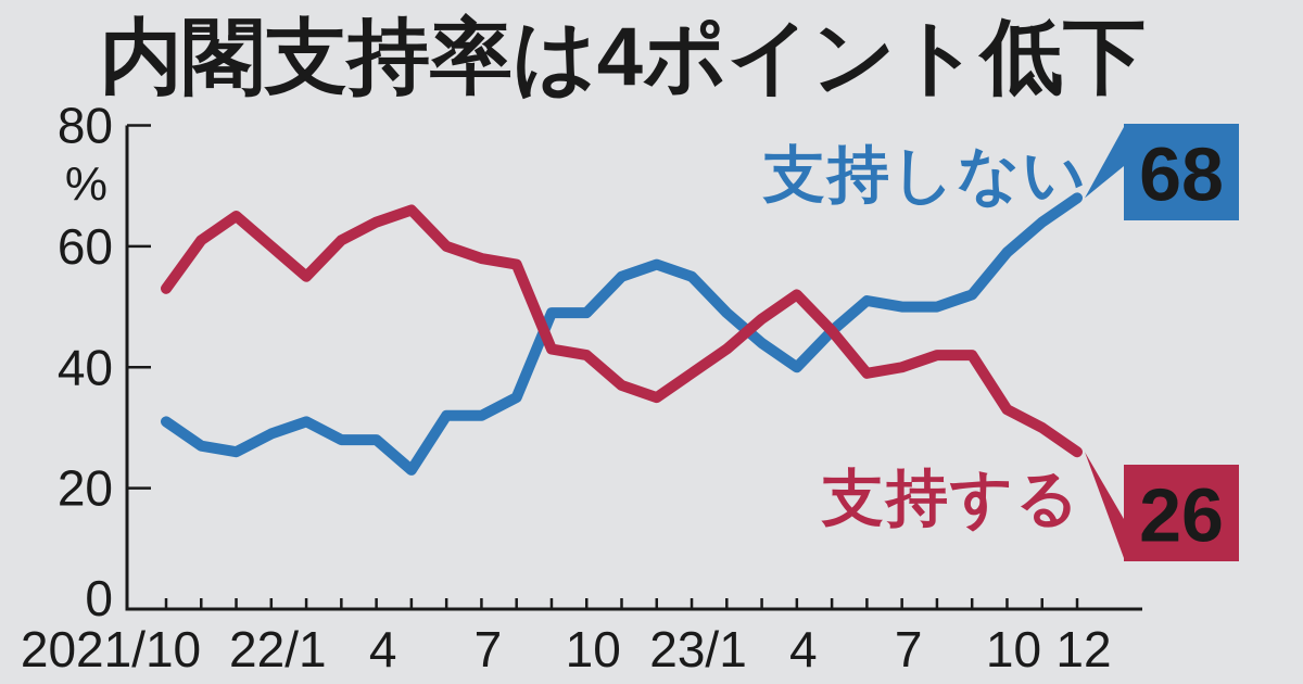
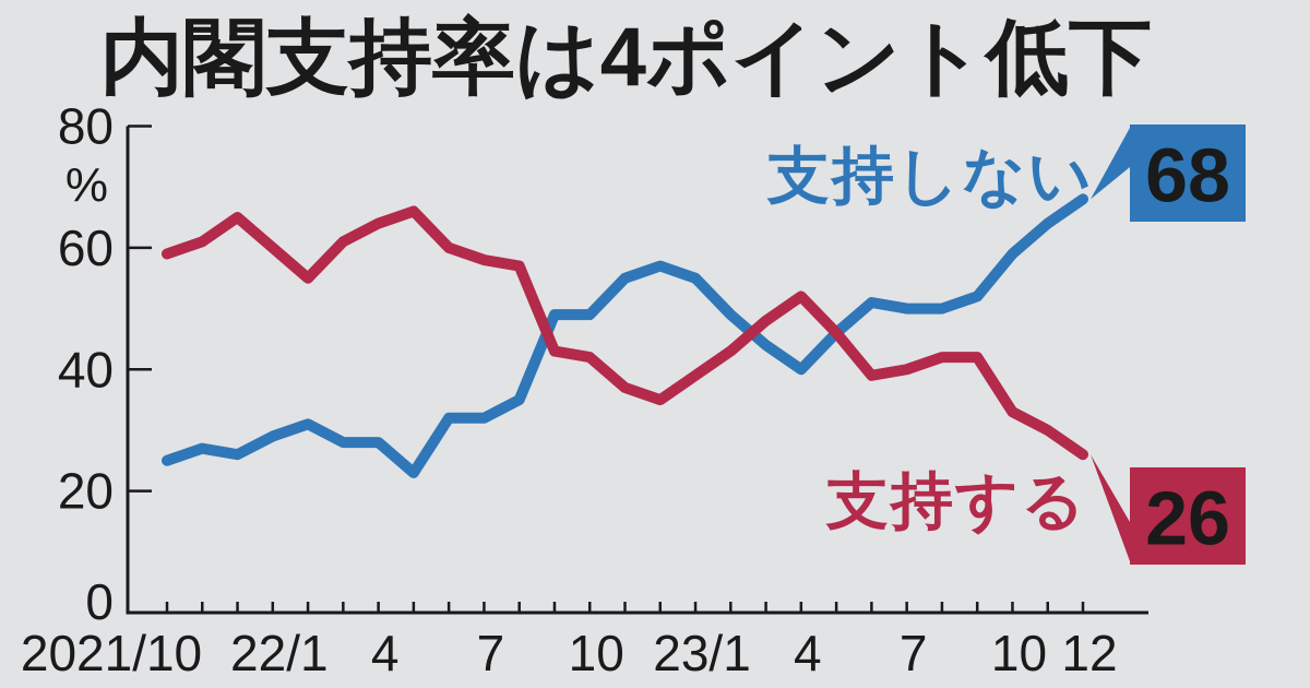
支持しない/2021/10: 31 -> 25
支持する/2021/10: 53 -> 59
